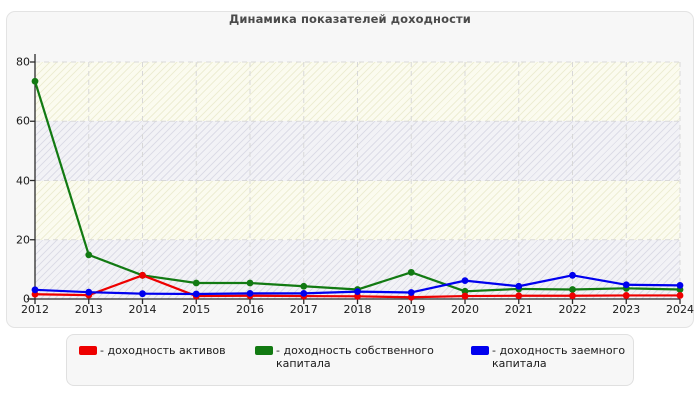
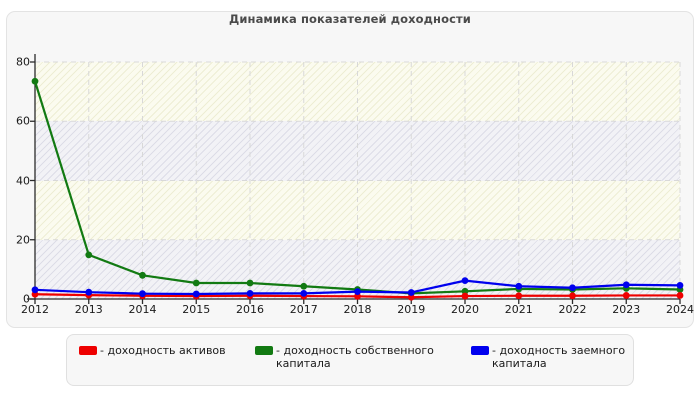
- доходность активов/2014: 8 -> 1
- доходность собственного капитала/2019: 9 -> 2
- доходность заемного капитала/2022: 8 -> 4
